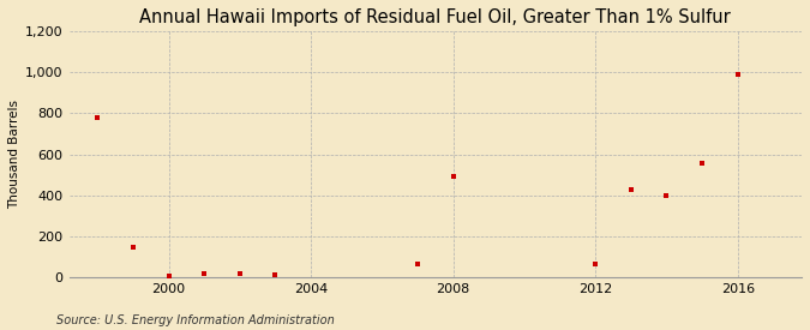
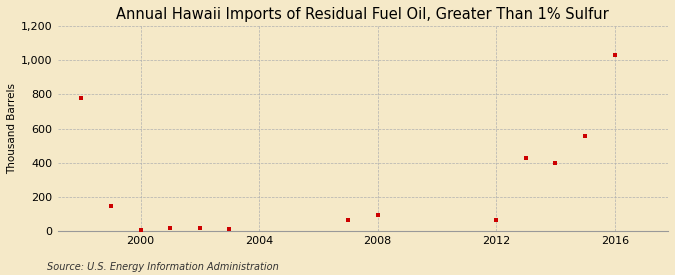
2008: 490 -> 100
2016: 990 -> 1,030
